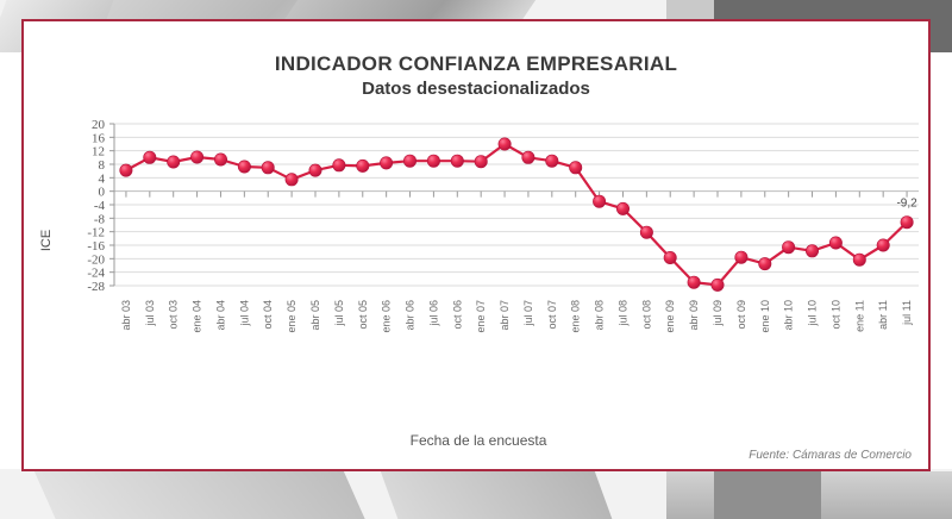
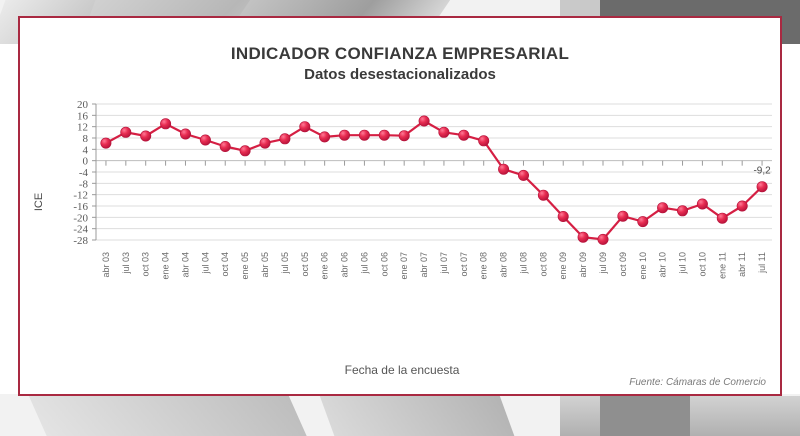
ene 04: 10 -> 13
oct 04: 7 -> 5
oct 05: 8 -> 12
